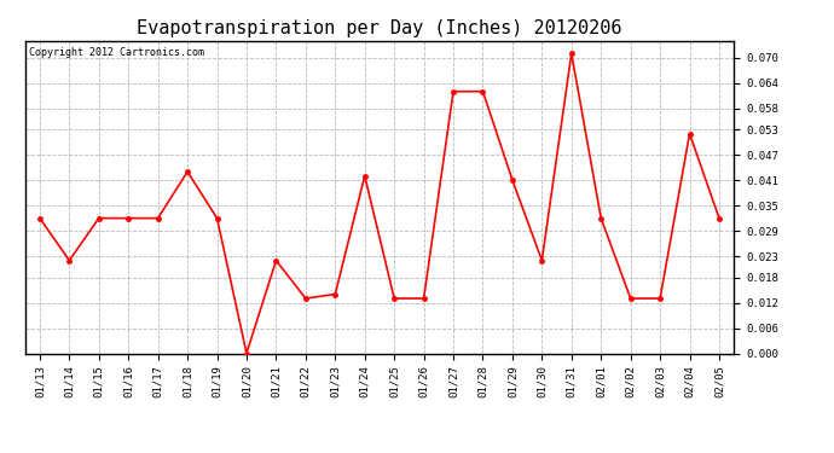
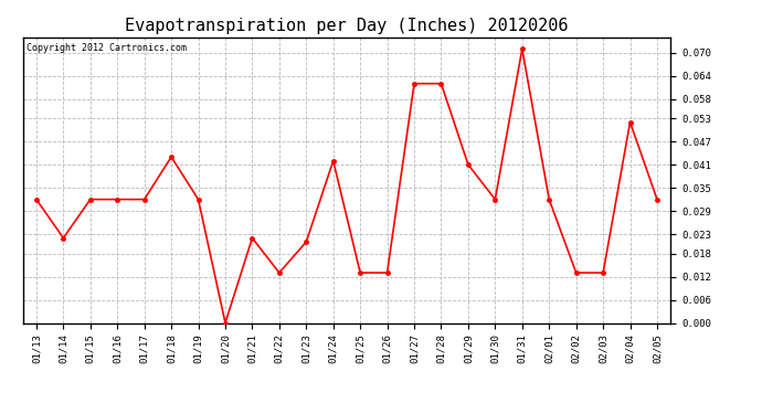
01/23: 0.014 -> 0.021
01/30: 0.022 -> 0.032
